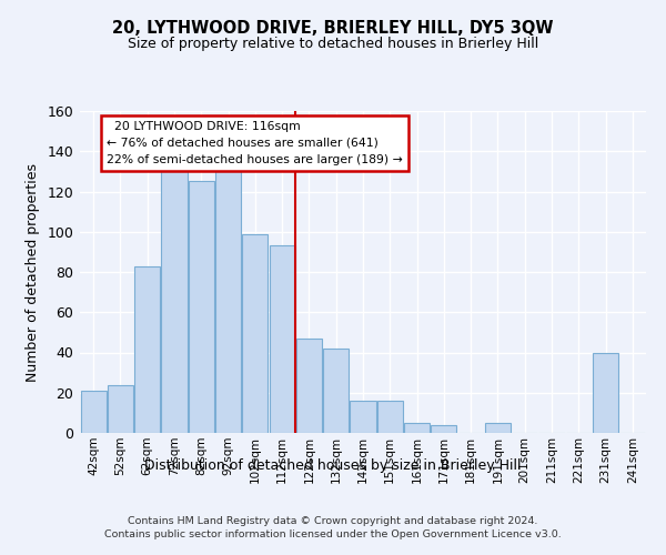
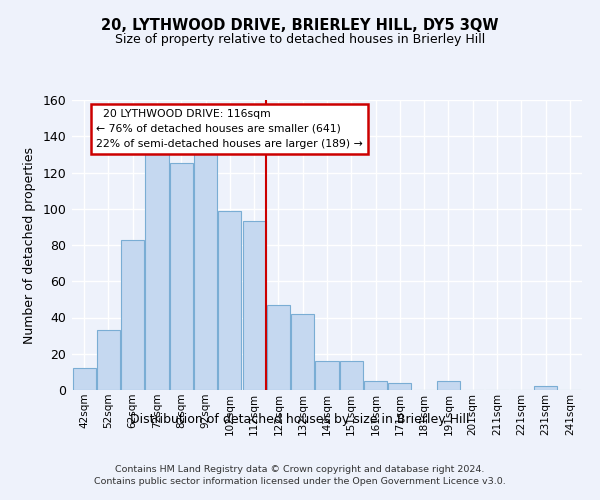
42sqm: 21 -> 12
52sqm: 24 -> 33
231sqm: 40 -> 2
